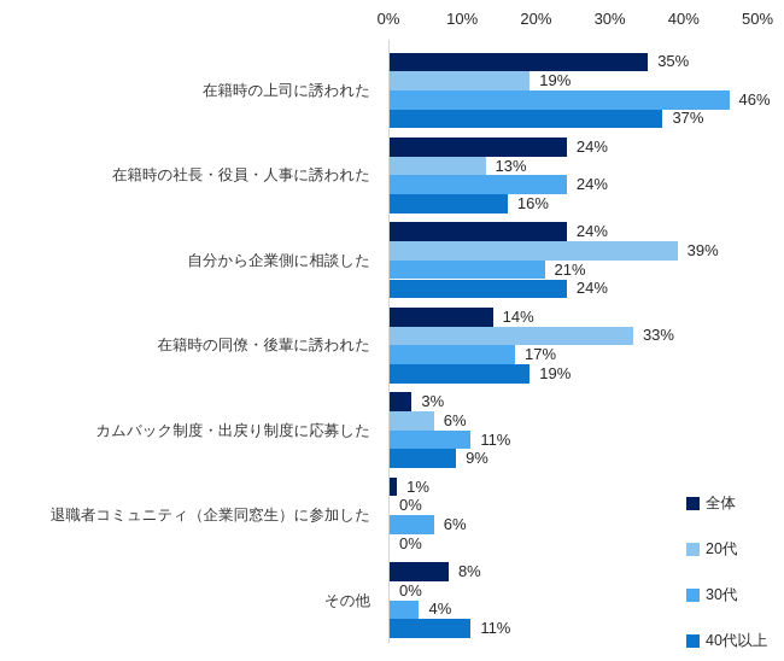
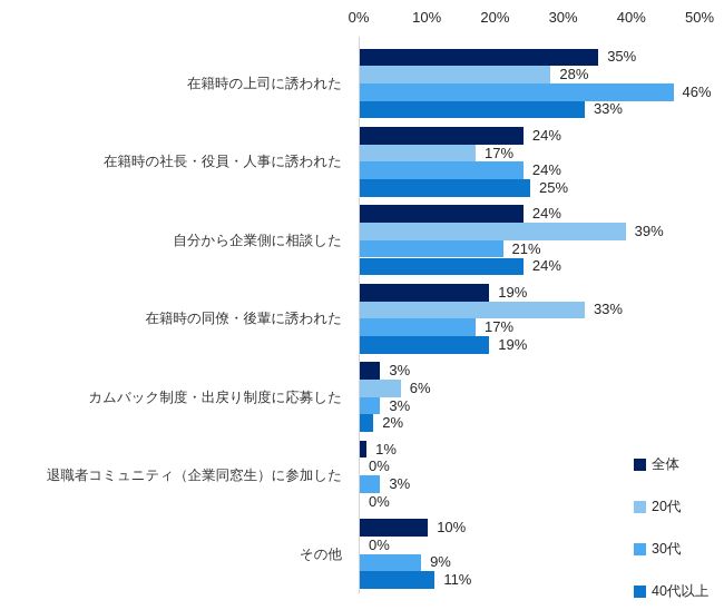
20代/在籍時の上司に誘われた: 19% -> 28%
40代以上/在籍時の上司に誘われた: 37% -> 33%
20代/在籍時の社長・役員・人事に誘われた: 13% -> 17%
40代以上/在籍時の社長・役員・人事に誘われた: 16% -> 25%
全体/在籍時の同僚・後輩に誘われた: 14% -> 19%
30代/カムバック制度・出戻り制度に応募した: 11% -> 3%
40代以上/カムバック制度・出戻り制度に応募した: 9% -> 2%
30代/退職者コミュニティ（企業同窓生）に参加した: 6% -> 3%
全体/その他: 8% -> 10%
30代/その他: 4% -> 9%
